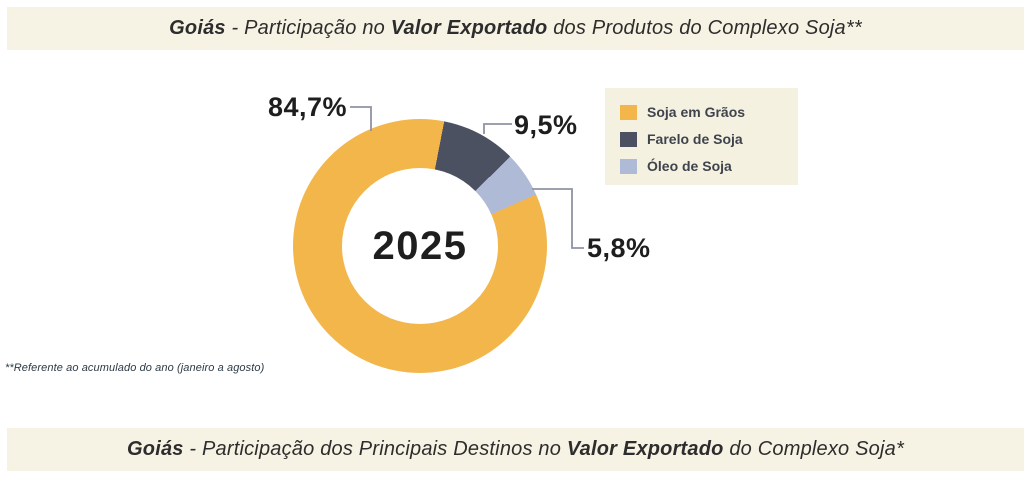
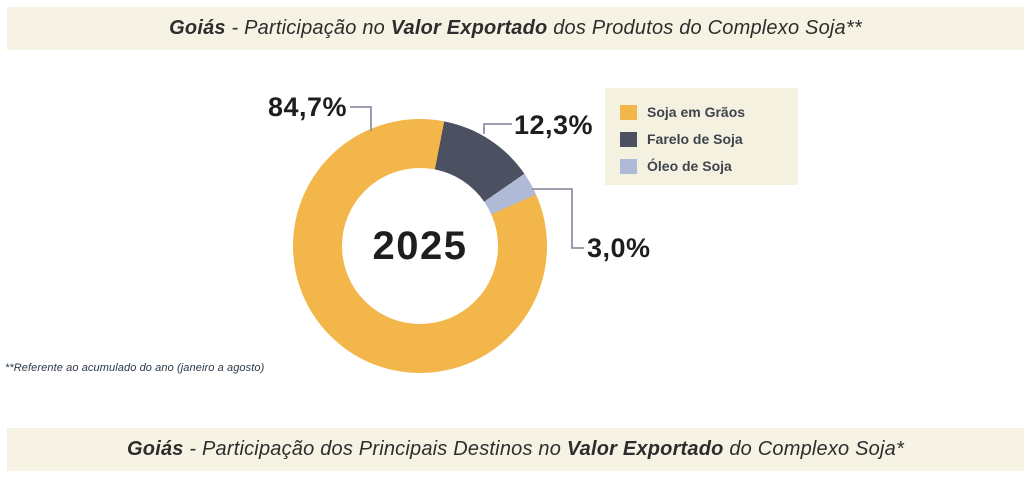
Farelo de Soja: 9,5% -> 12,3%
Óleo de Soja: 5,8% -> 3,0%
